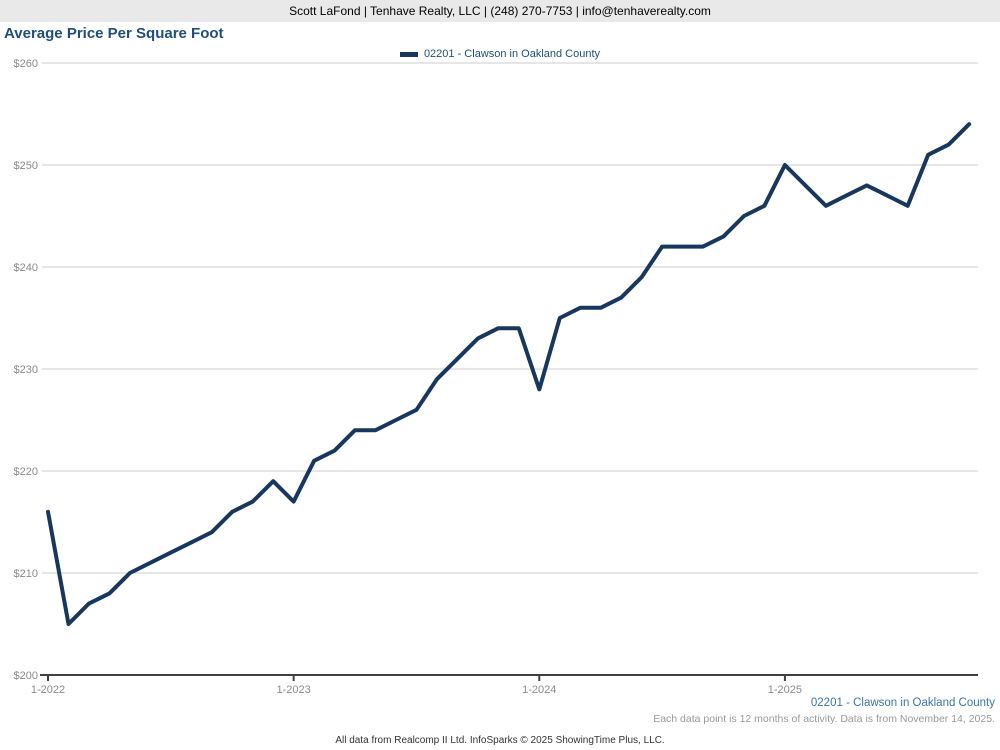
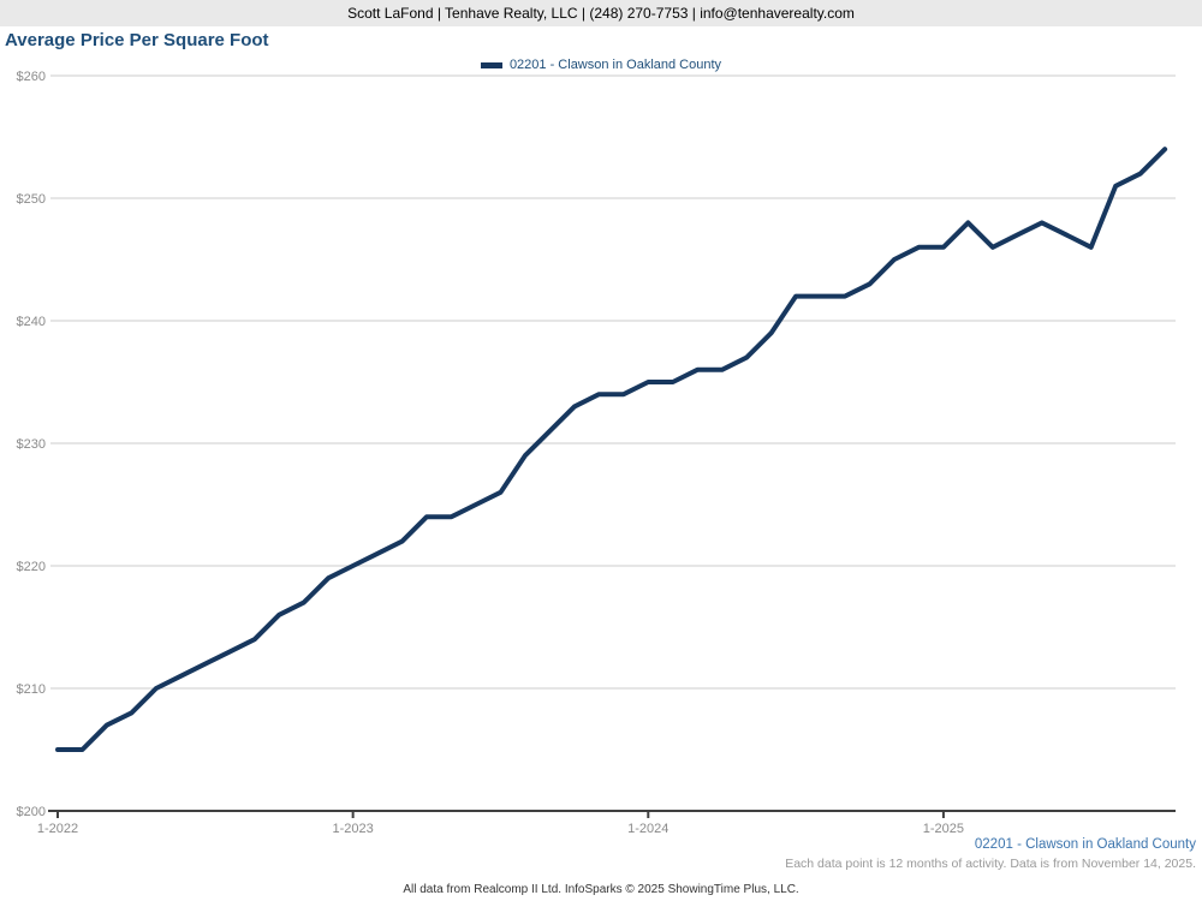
1-2022: $216 -> $205
1-2023: $217 -> $220
1-2024: $228 -> $235
1-2025: $250 -> $246
